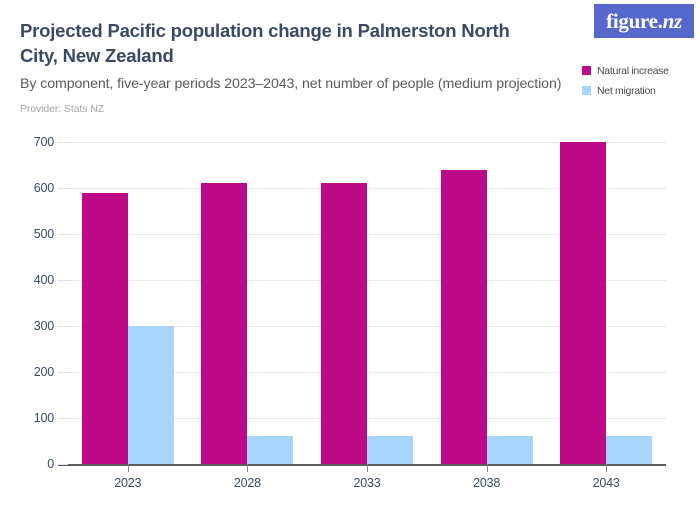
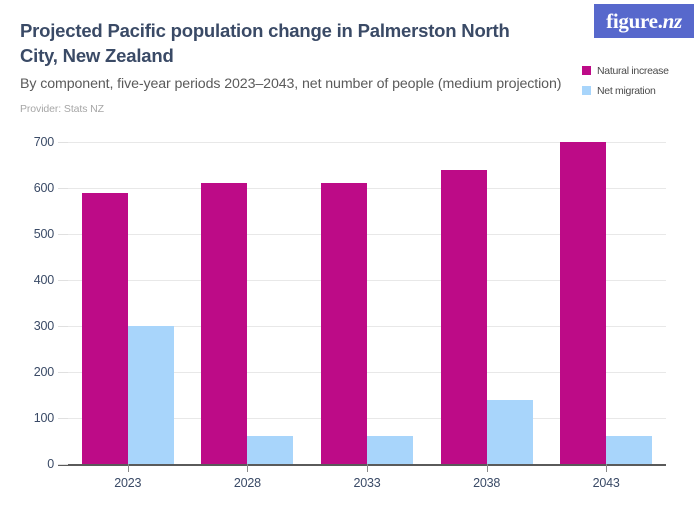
Net migration/2038: 60 -> 140
